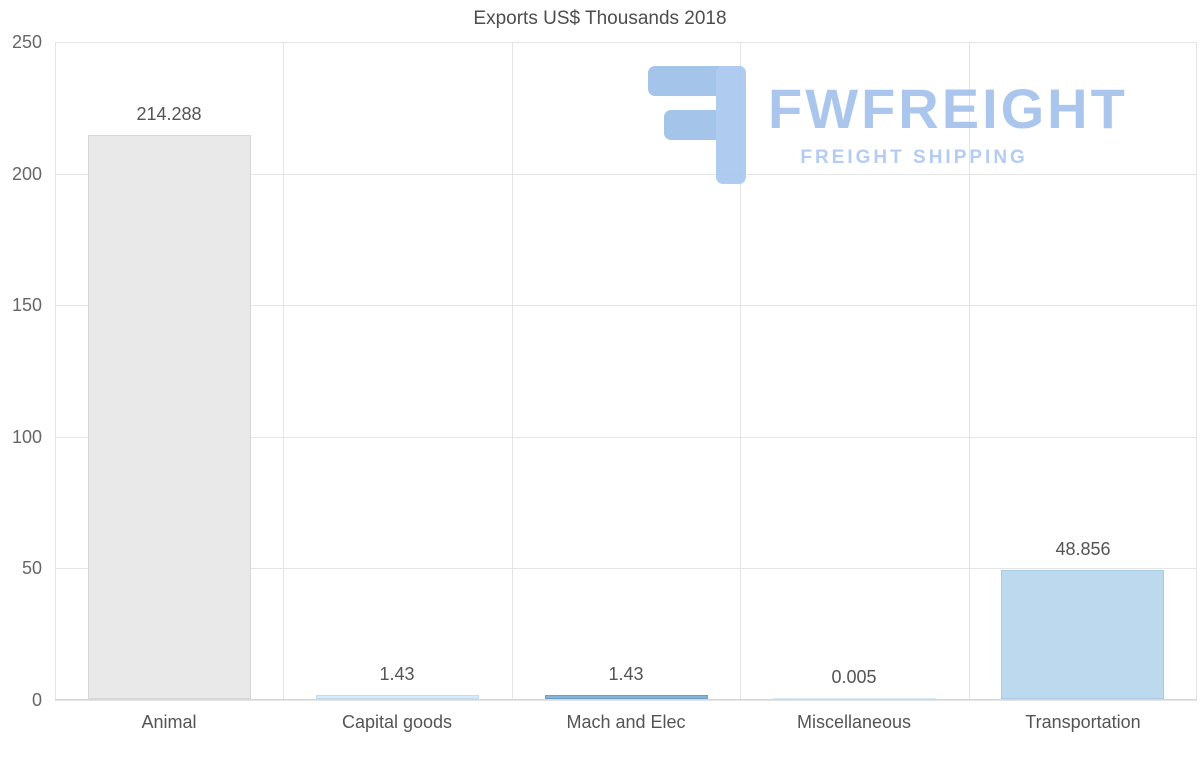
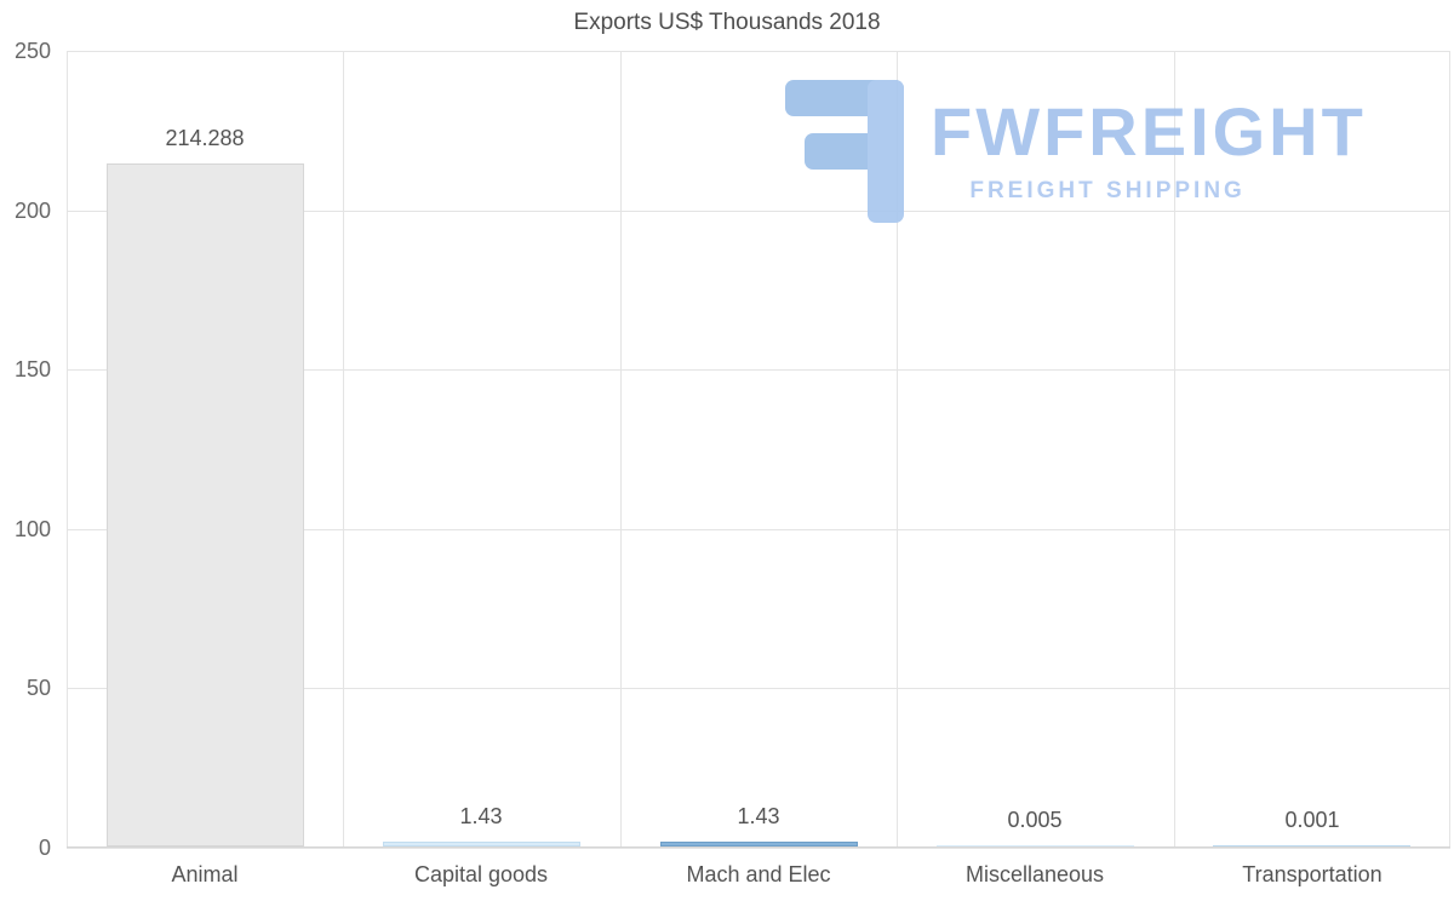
Transportation: 48.856 -> 0.001
